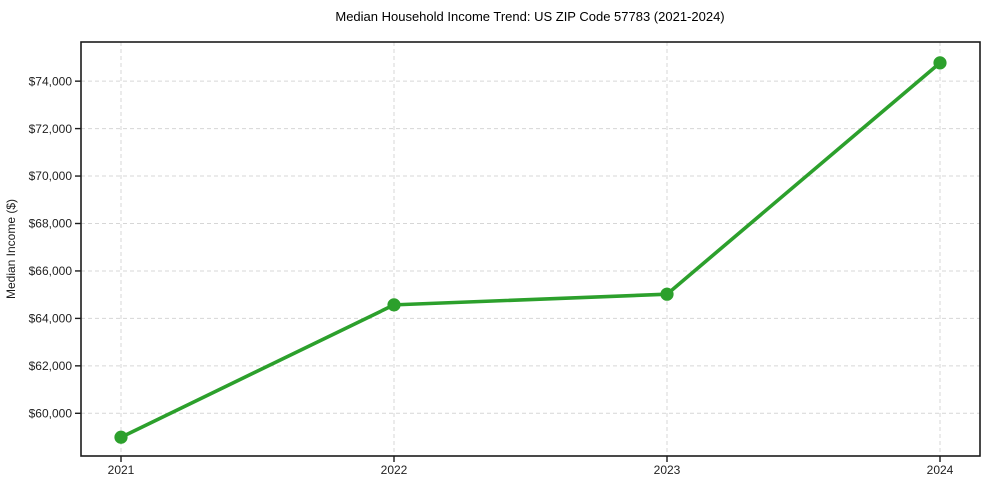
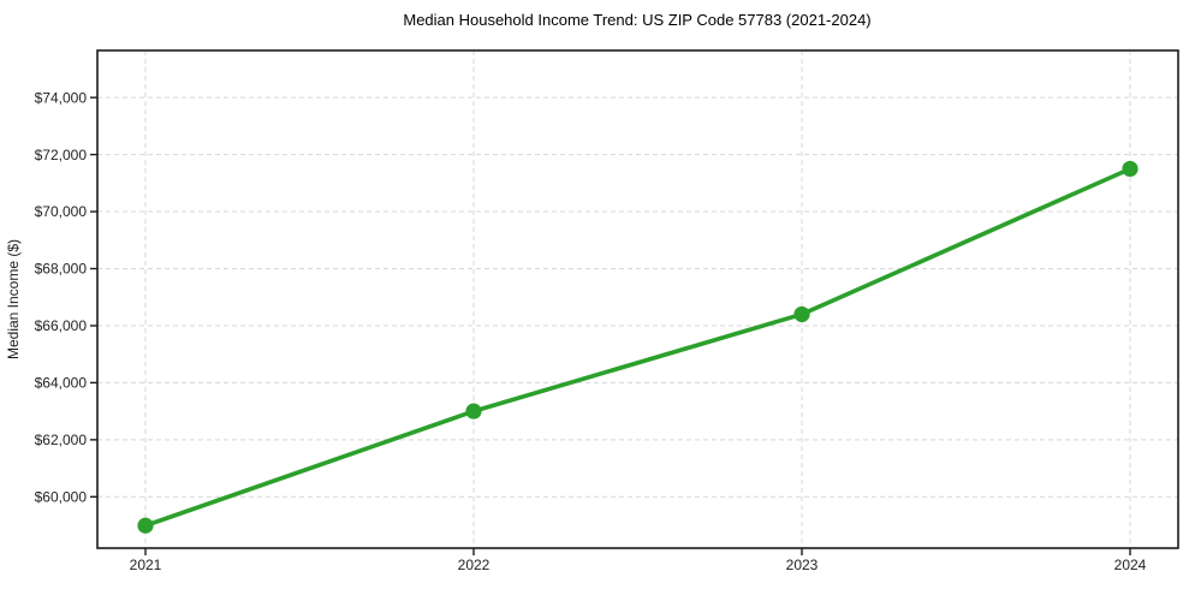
2022: $64600 -> $63000
2023: $65000 -> $66400
2024: $74800 -> $71500
